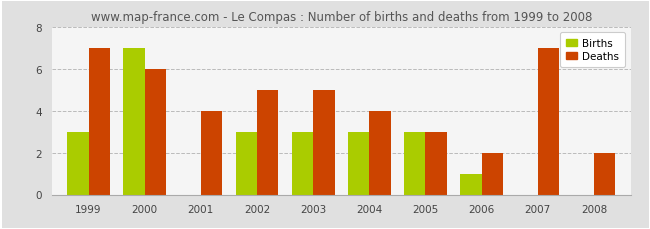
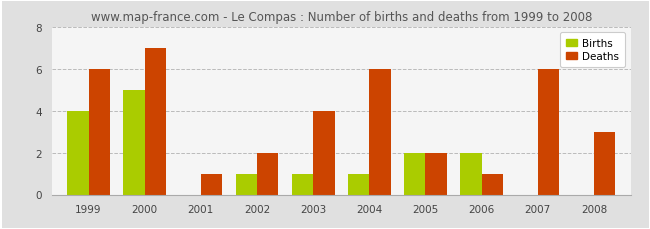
Births/1999: 3 -> 4
Deaths/1999: 7 -> 6
Births/2000: 7 -> 5
Deaths/2000: 6 -> 7
Deaths/2001: 4 -> 1
Births/2002: 3 -> 1
Deaths/2002: 5 -> 2
Births/2003: 3 -> 1
Deaths/2003: 5 -> 4
Births/2004: 3 -> 1
Deaths/2004: 4 -> 6
Births/2005: 3 -> 2
Deaths/2005: 3 -> 2
Births/2006: 1 -> 2
Deaths/2006: 2 -> 1
Deaths/2007: 7 -> 6
Deaths/2008: 2 -> 3
